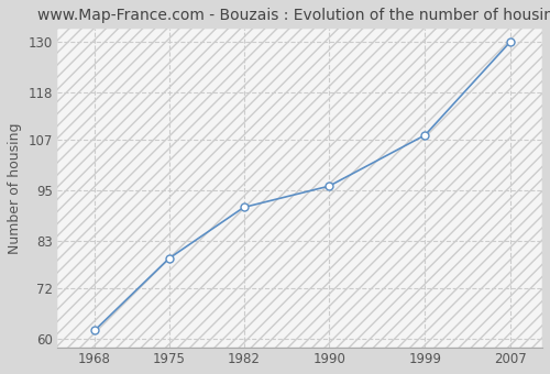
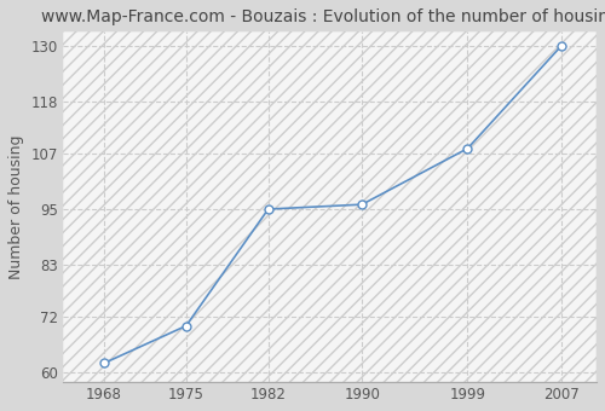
1975: 79 -> 70
1982: 91 -> 95
